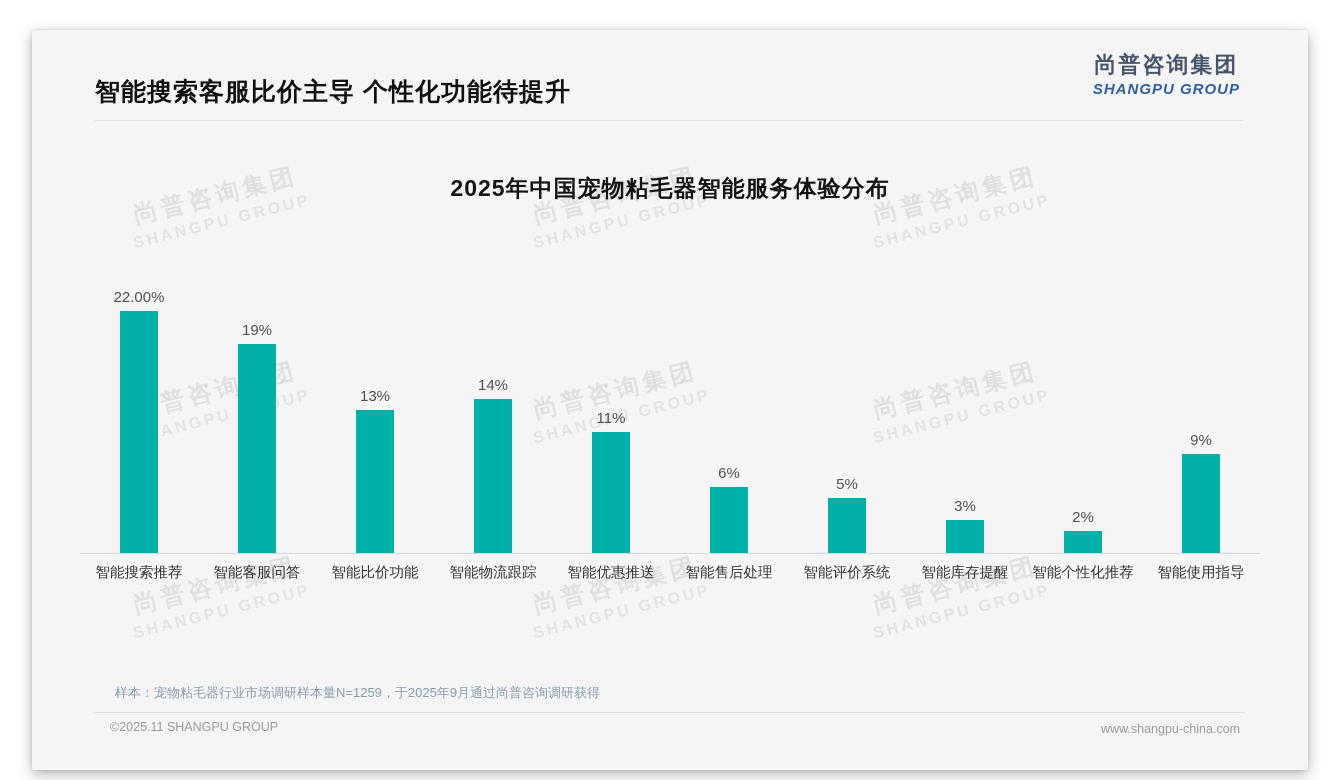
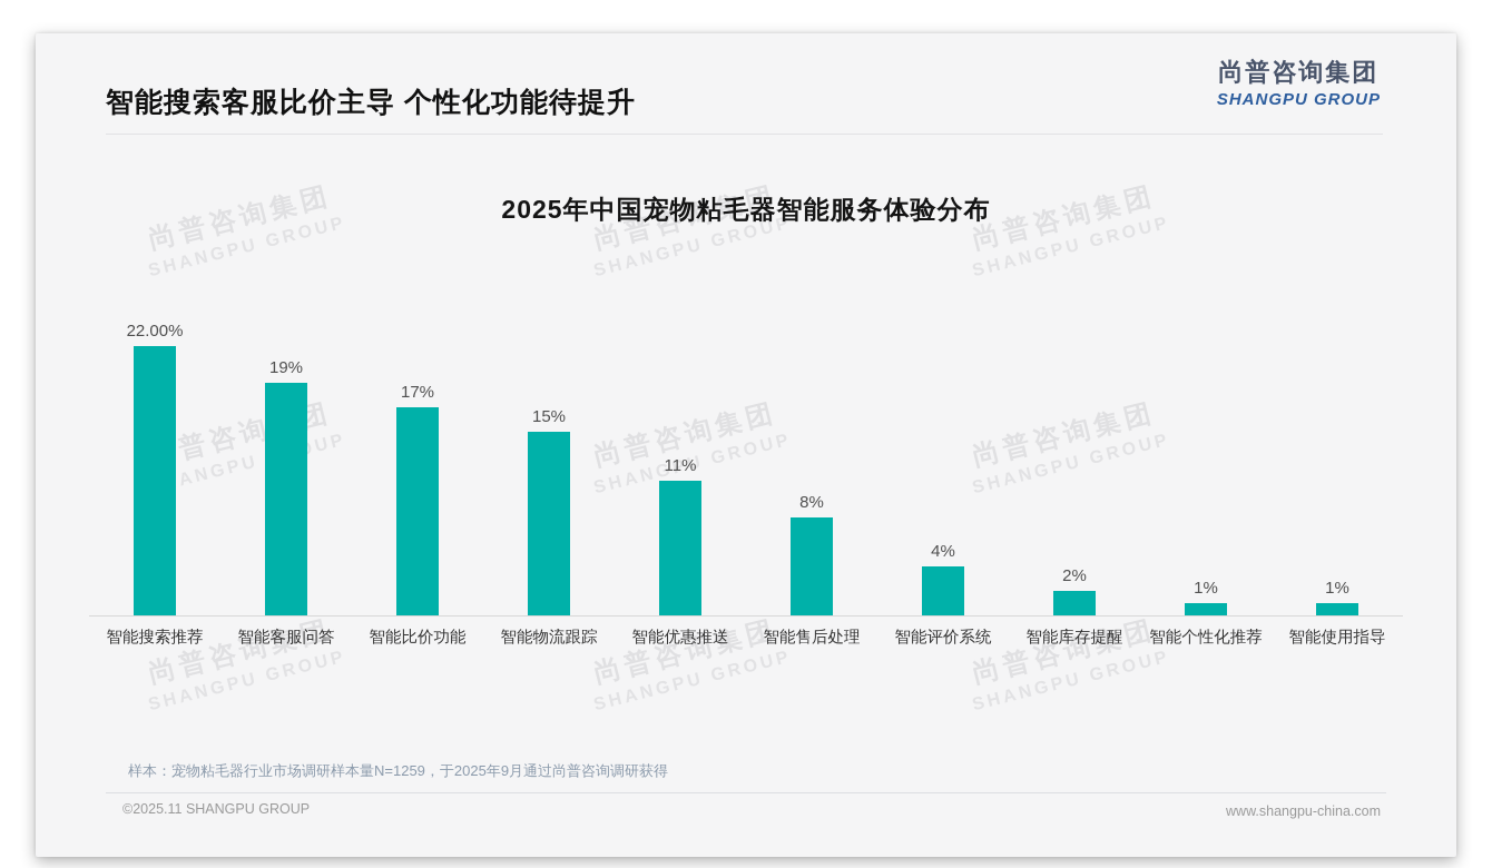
智能比价功能: 13% -> 17%
智能物流跟踪: 14% -> 15%
智能售后处理: 6% -> 8%
智能评价系统: 5% -> 4%
智能库存提醒: 3% -> 2%
智能个性化推荐: 2% -> 1%
智能使用指导: 9% -> 1%
